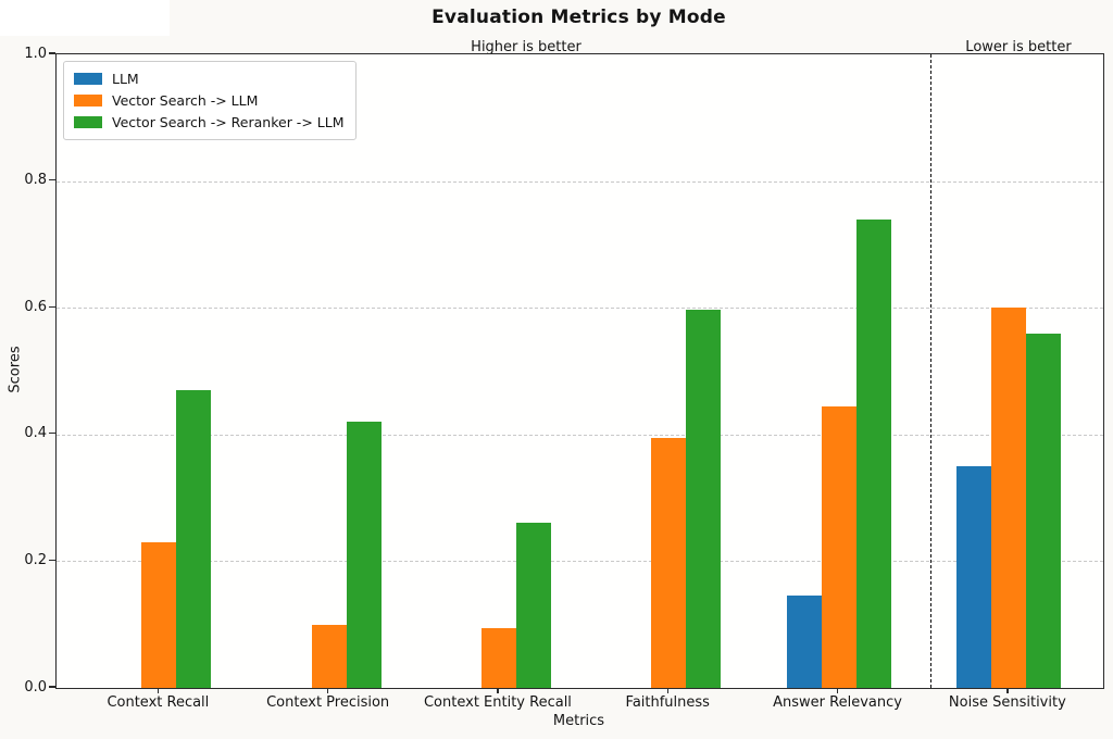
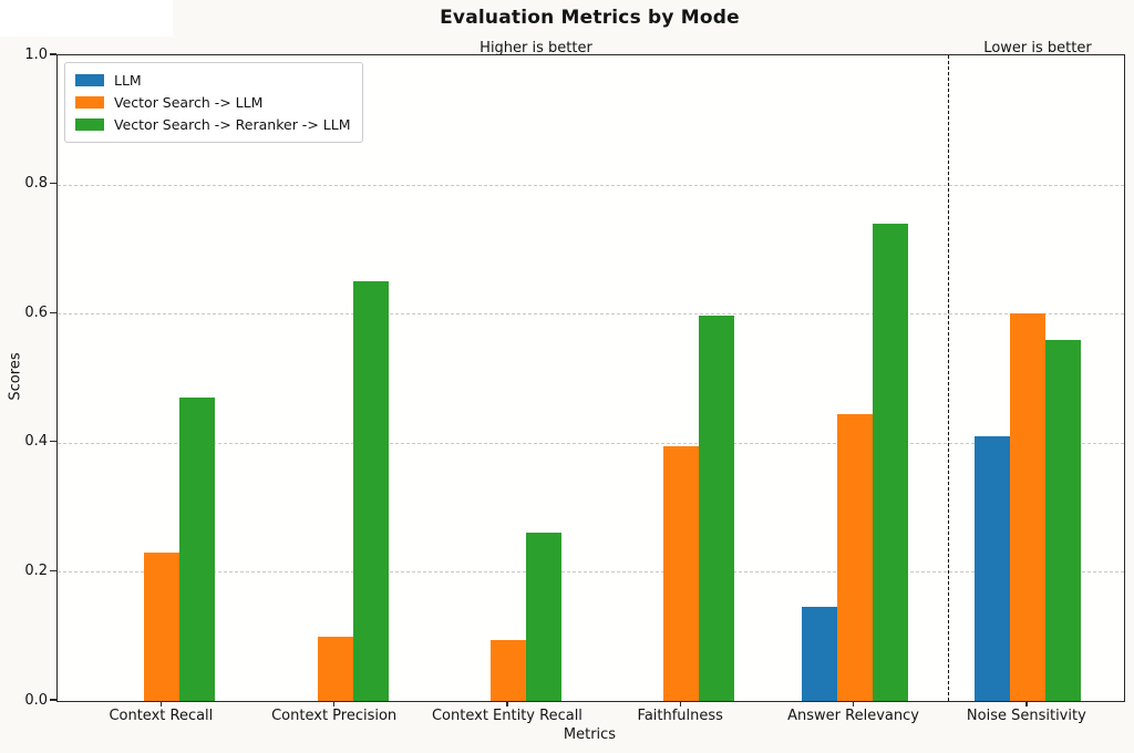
Vector Search -> Reranker -> LLM/Context Precision: 0.42 -> 0.65
LLM/Noise Sensitivity: 0.35 -> 0.41
